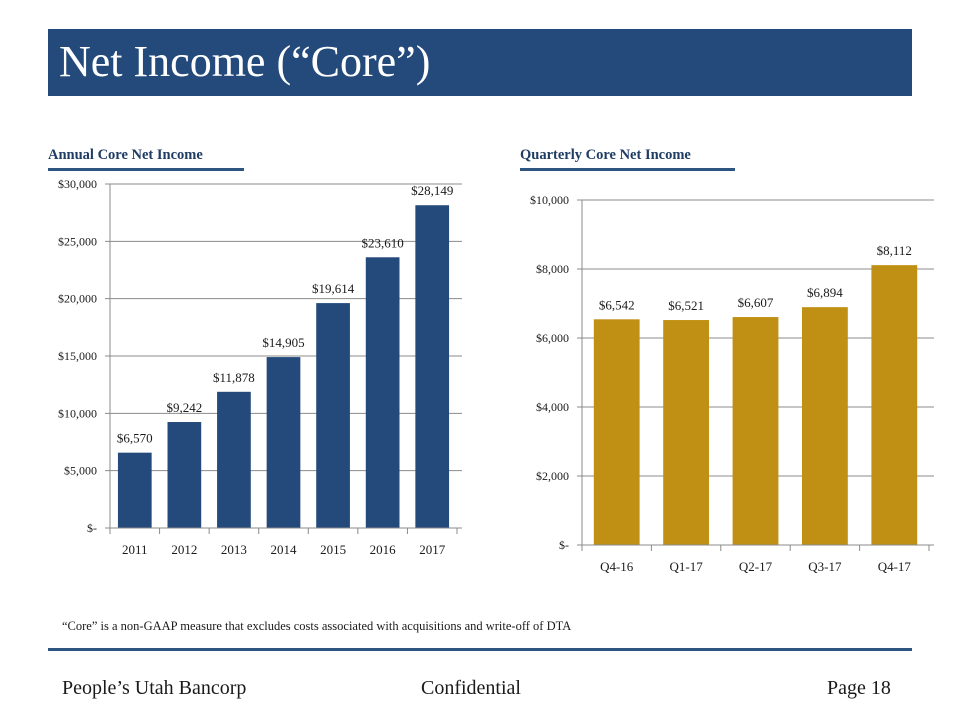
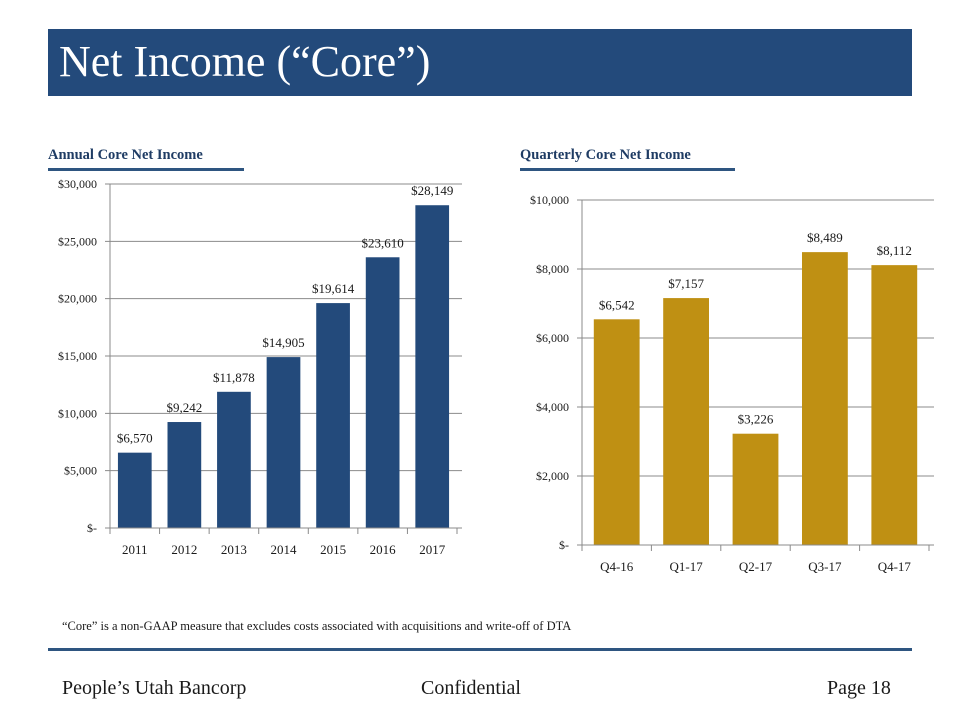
Quarterly Core Net Income/Q1-17: $6,521 -> $7,157
Quarterly Core Net Income/Q2-17: $6,607 -> $3,226
Quarterly Core Net Income/Q3-17: $6,894 -> $8,489
